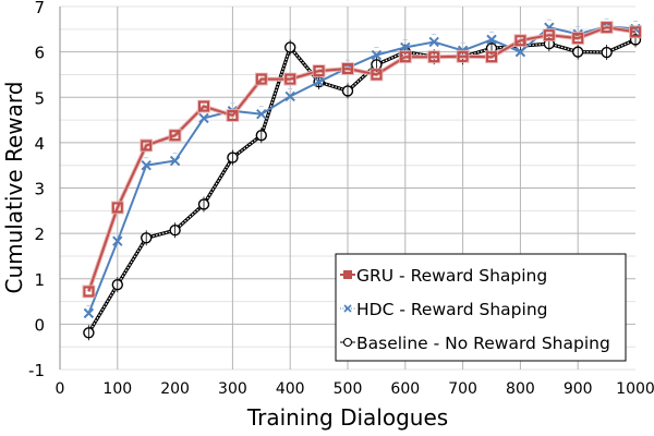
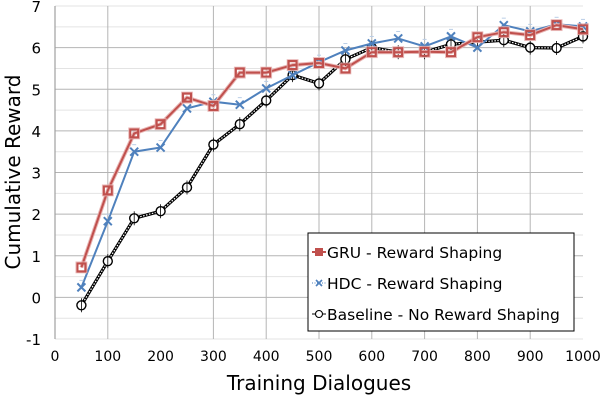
Baseline - No Reward Shaping/400: 6.1 -> 4.7
